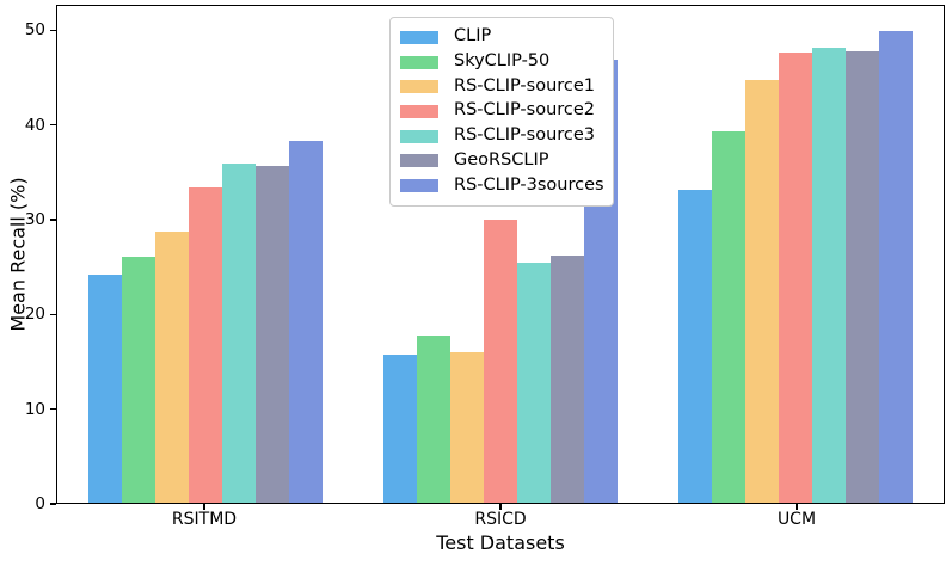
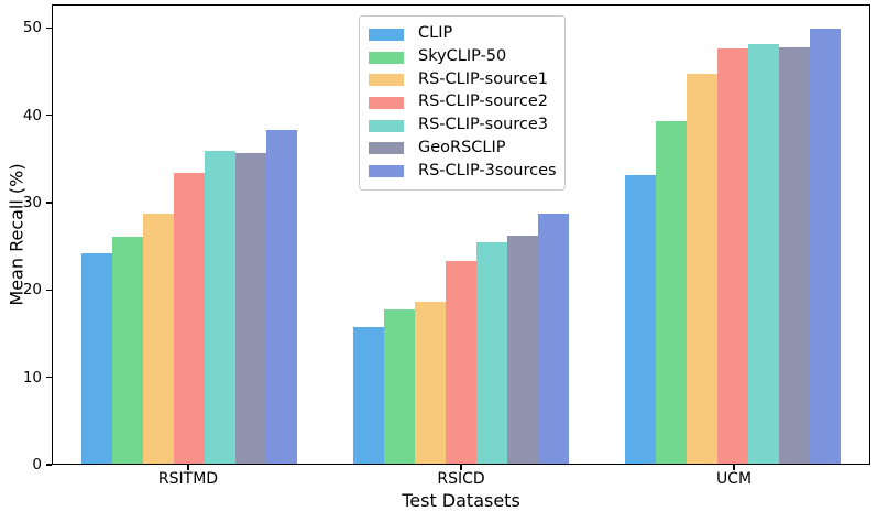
RS-CLIP-source1/RSICD: 16 -> 19
RS-CLIP-source2/RSICD: 30 -> 23
RS-CLIP-3sources/RSICD: 47 -> 29
